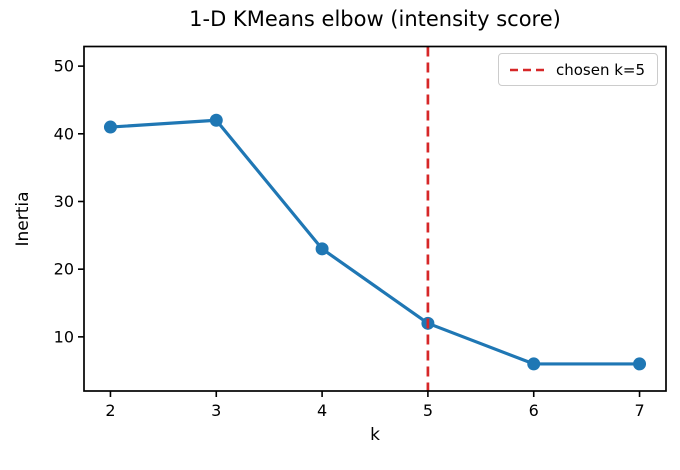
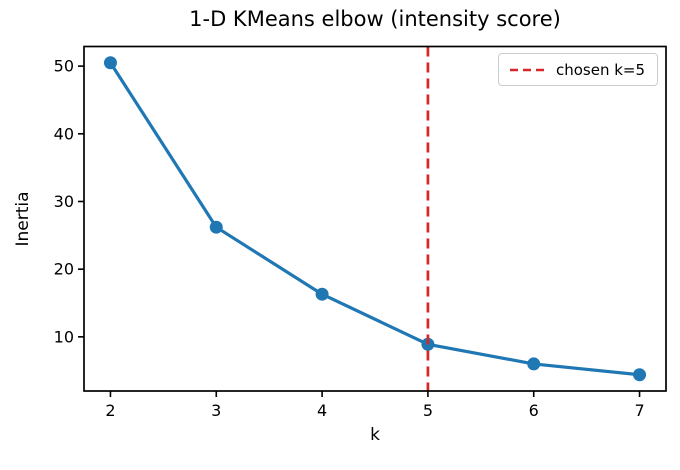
2: 41 -> 50
3: 42 -> 26
4: 23 -> 16
5: 12 -> 9
7: 6 -> 4
